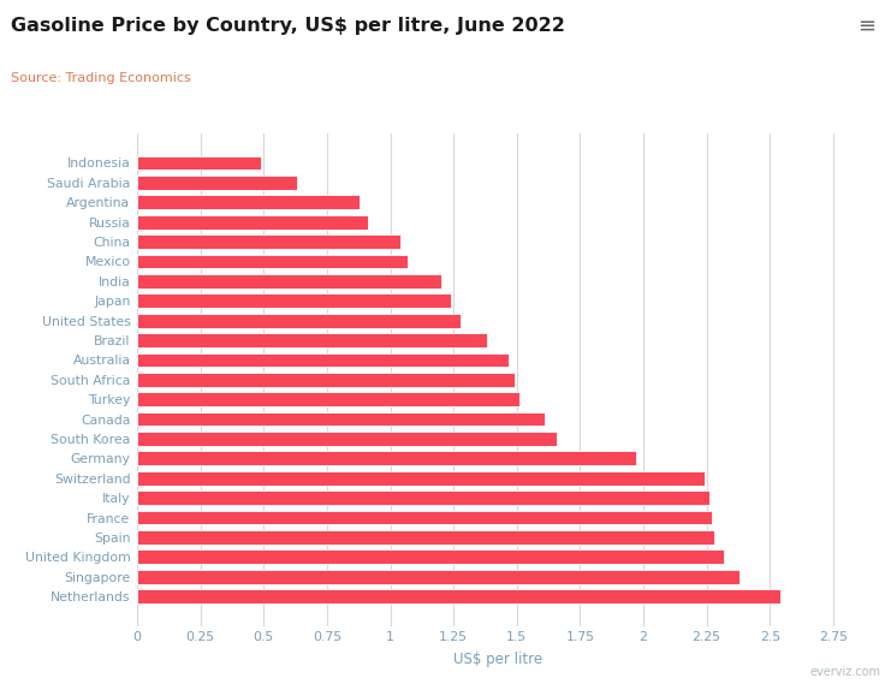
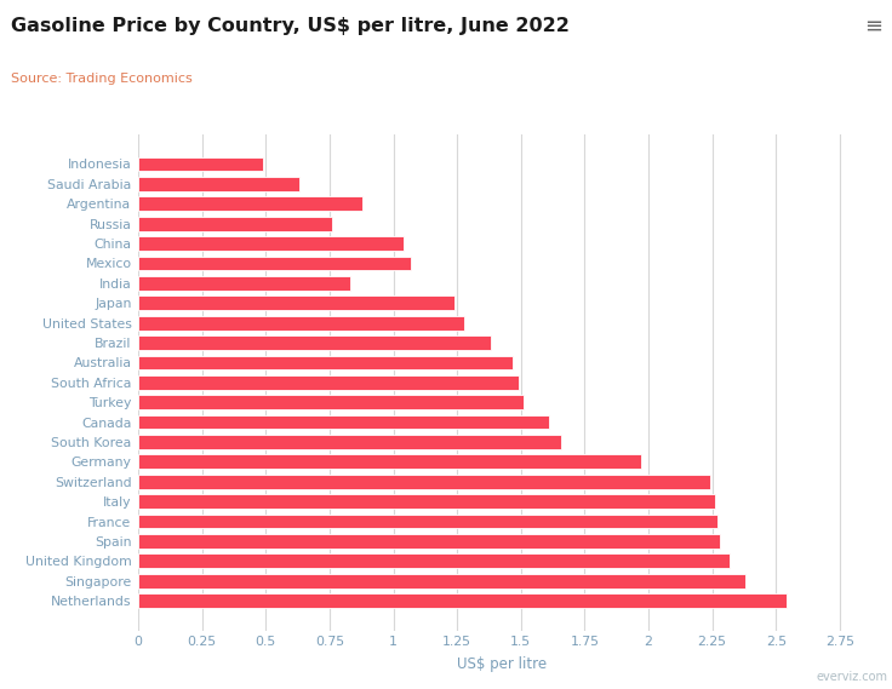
Russia: 0.91 -> 0.76
India: 1.20 -> 0.83
